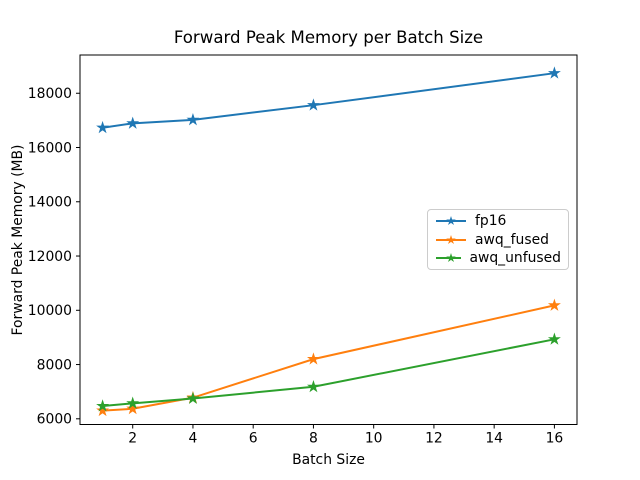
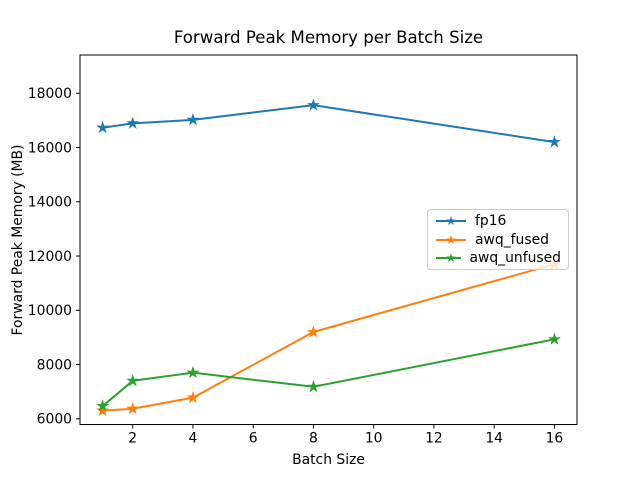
awq_unfused/2: 6600 -> 7400
awq_unfused/4: 6800 -> 7700
awq_fused/8: 8200 -> 9200
fp16/16: 18700 -> 16200
awq_fused/16: 10200 -> 11700
